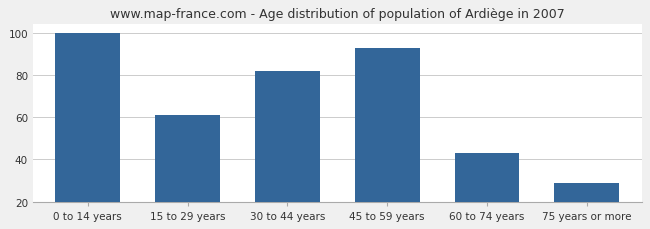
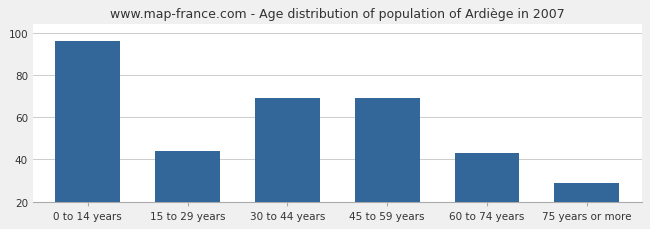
0 to 14 years: 100 -> 96
15 to 29 years: 61 -> 44
30 to 44 years: 82 -> 69
45 to 59 years: 93 -> 69
